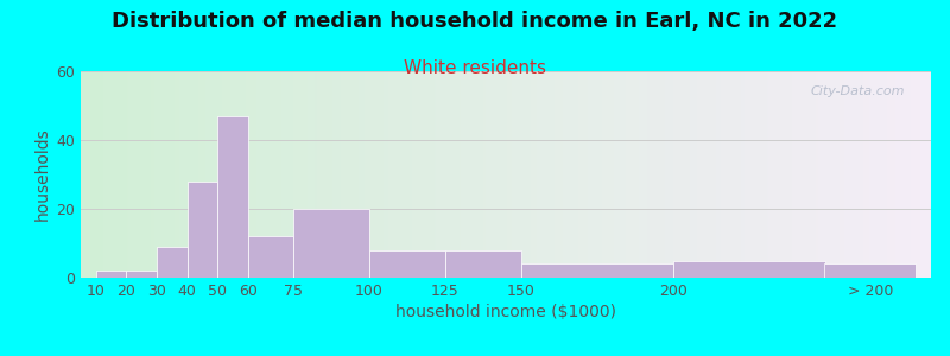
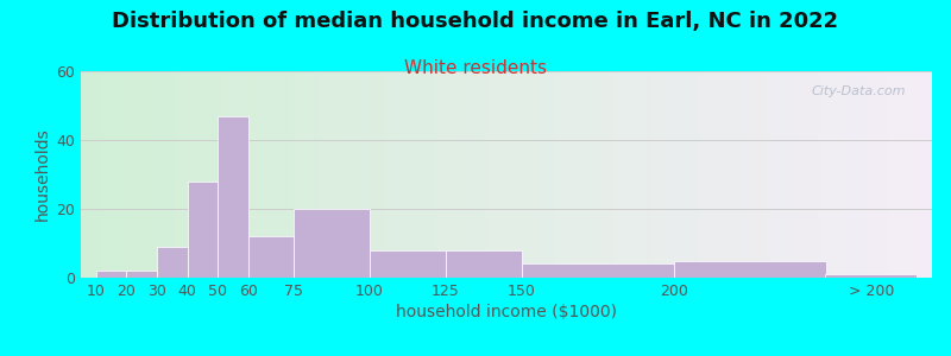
> 200: 4 -> 1
